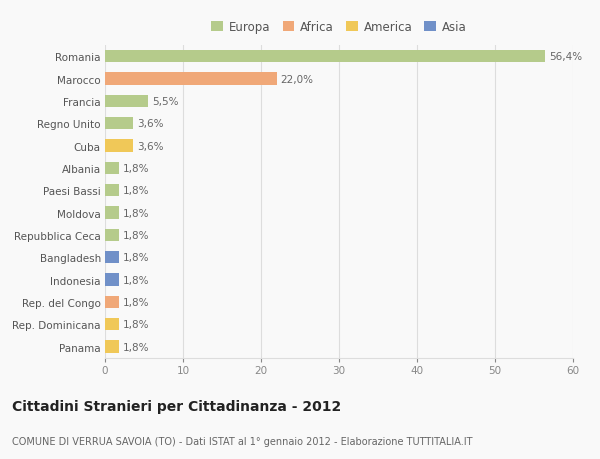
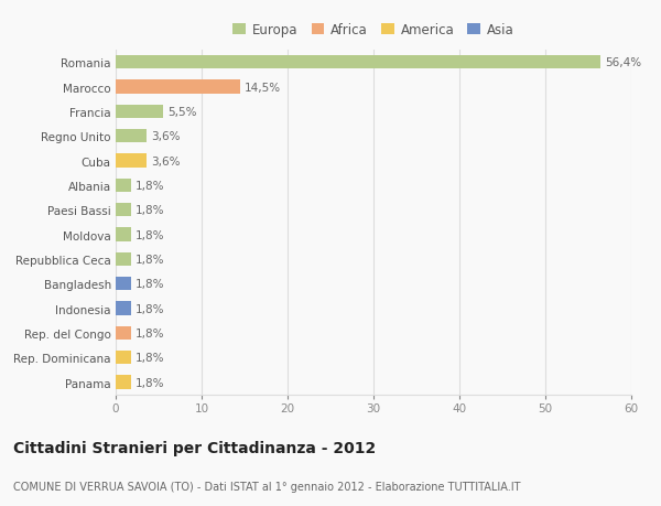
Marocco: 22,0% -> 14,5%
